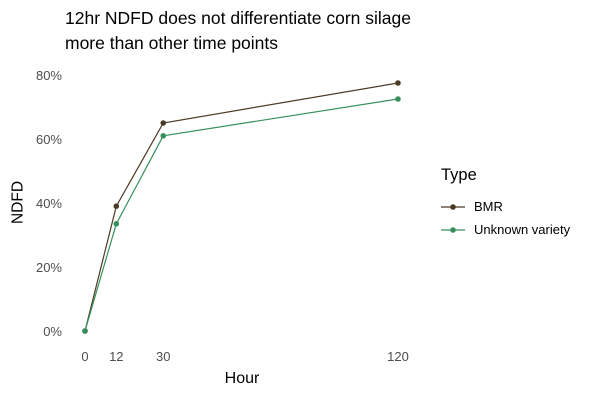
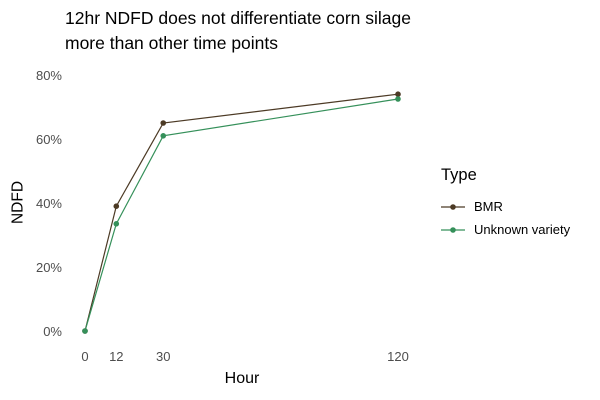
BMR/120: 78% -> 74%
